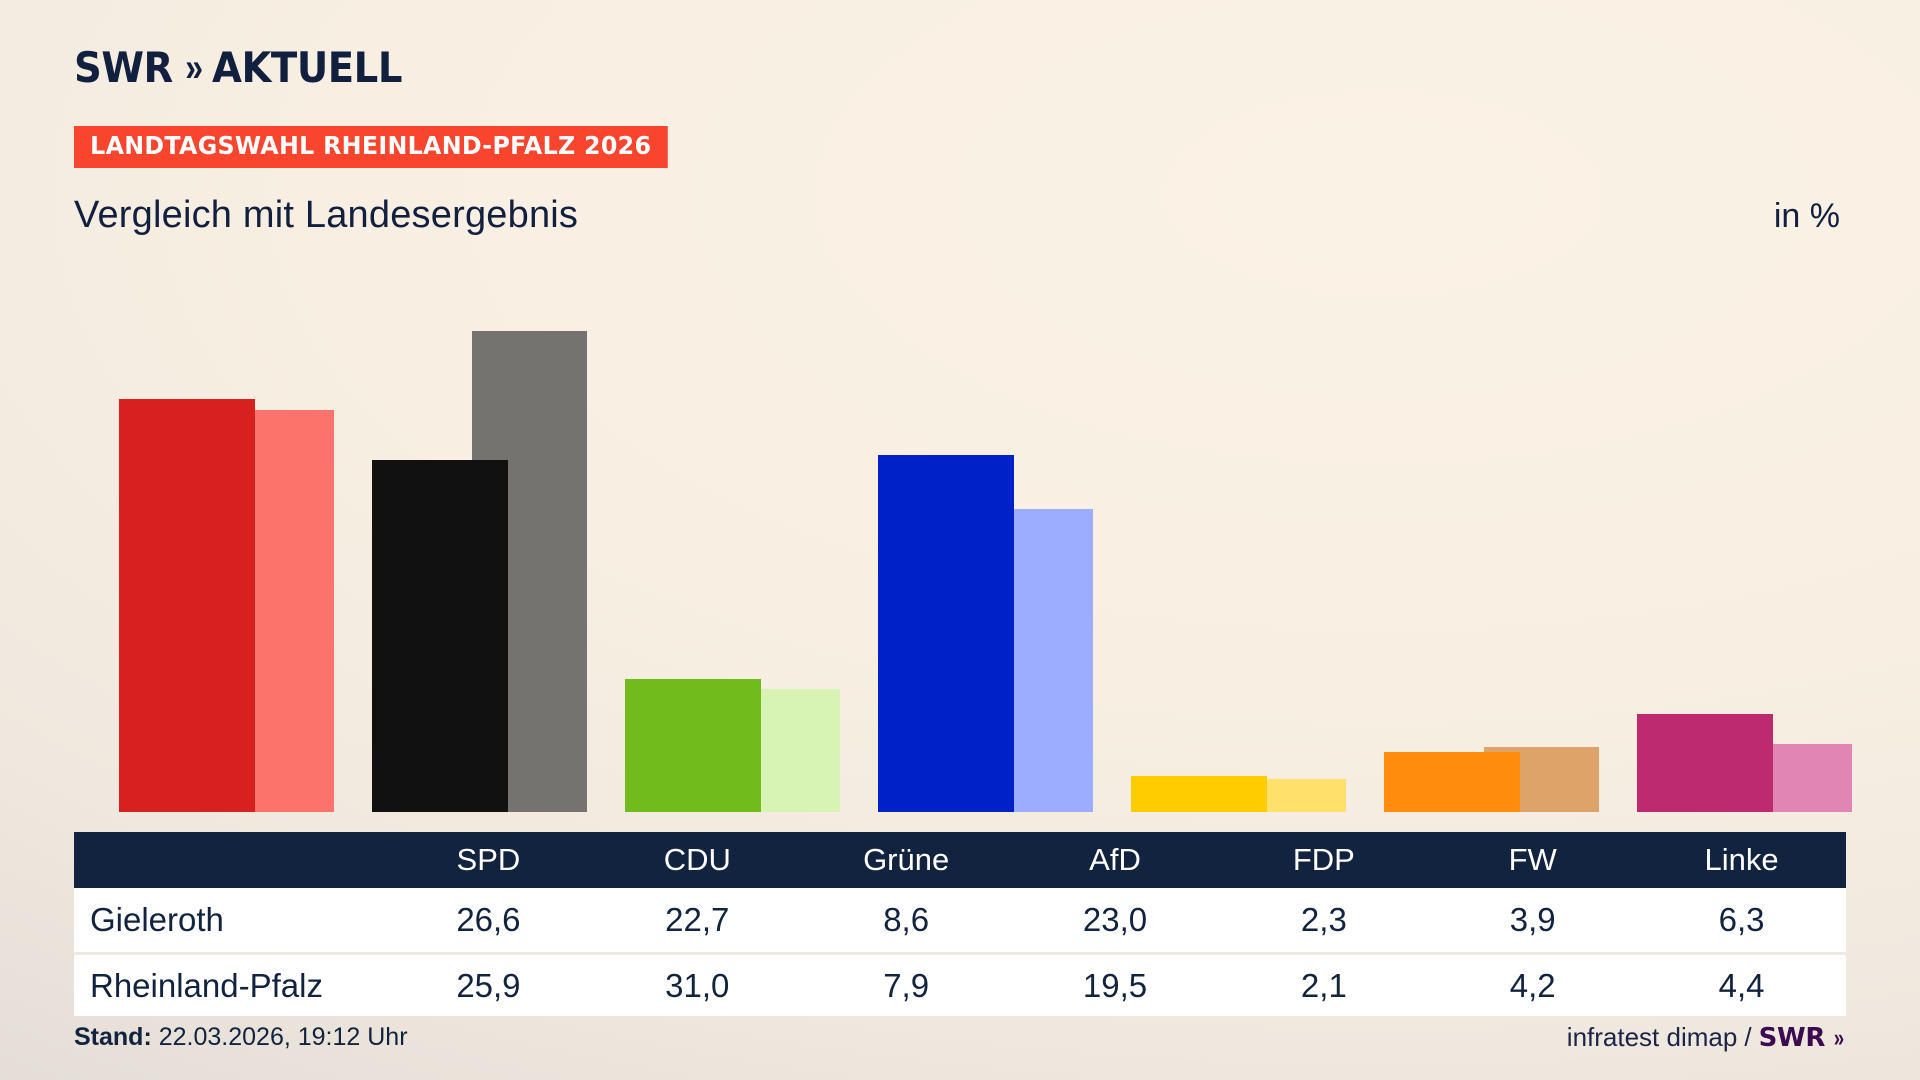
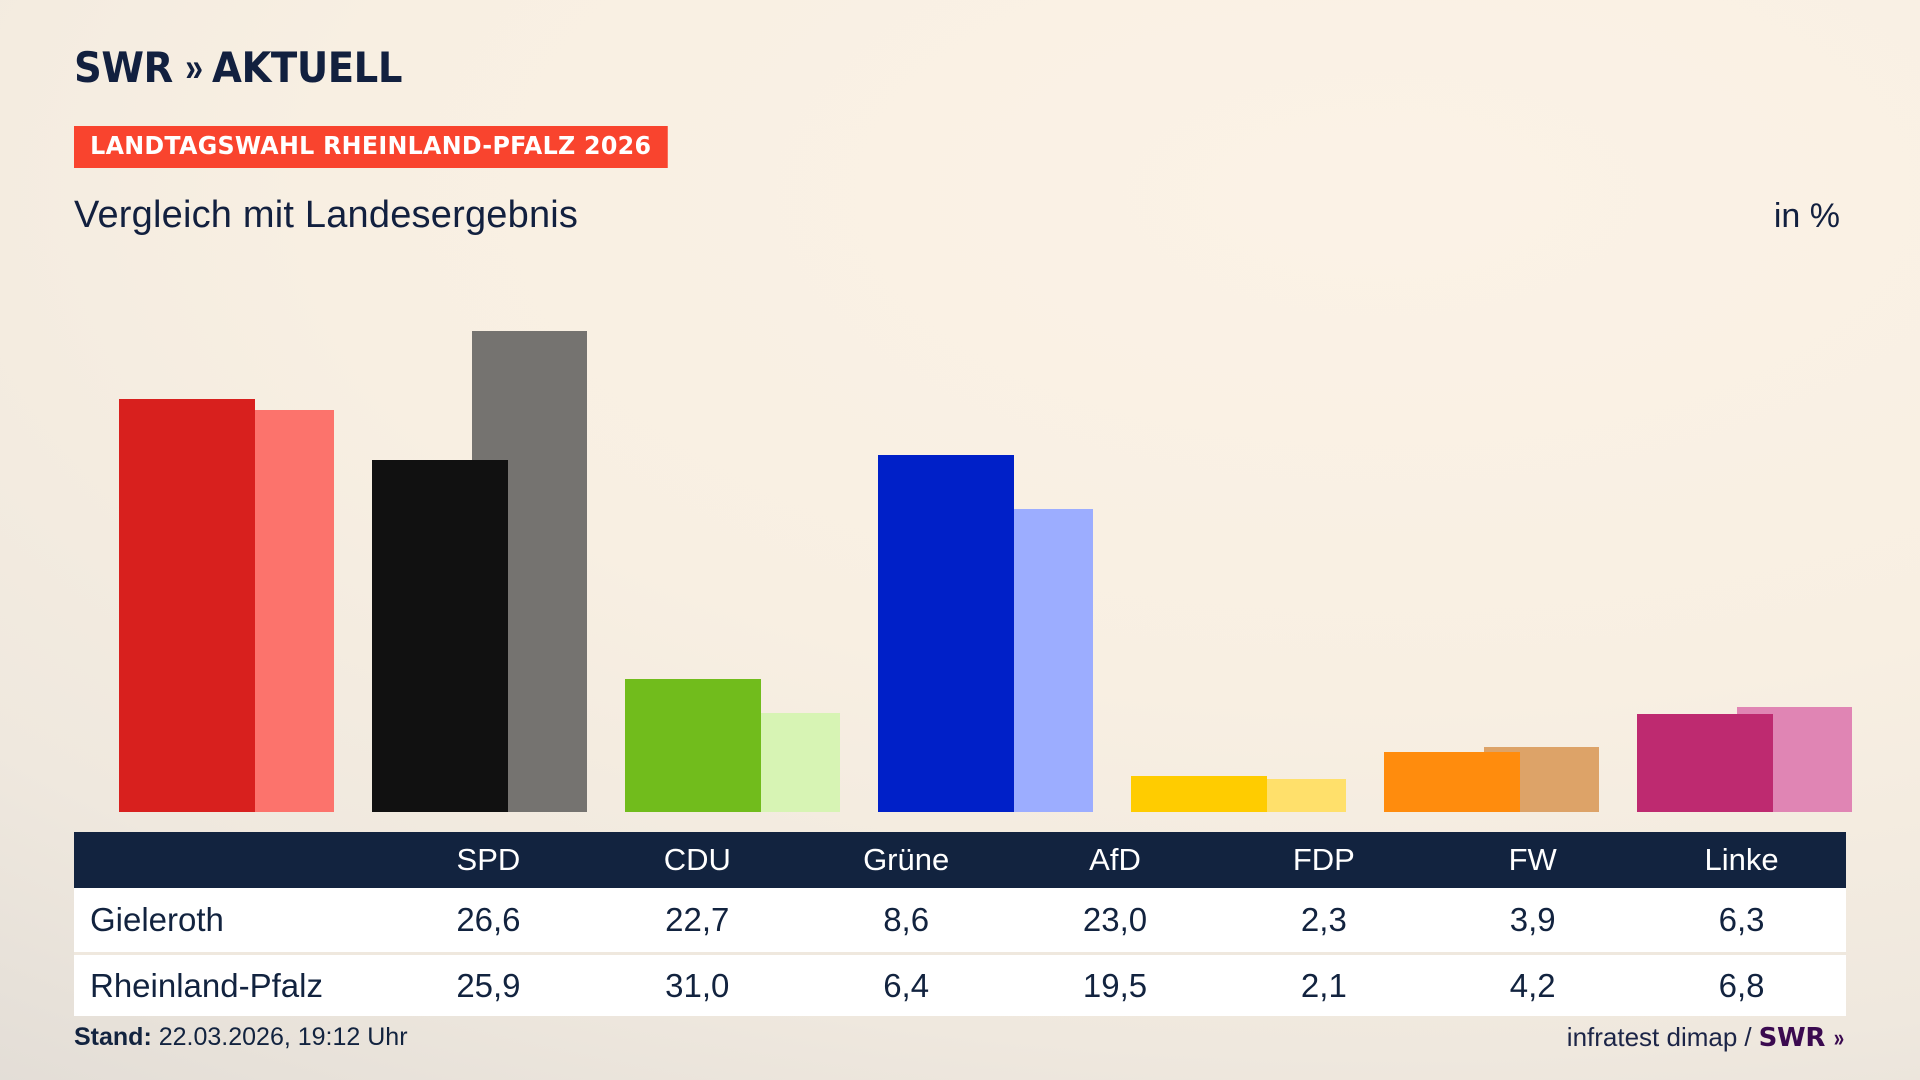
Rheinland-Pfalz/Grüne: 7,9 -> 6,4
Rheinland-Pfalz/Linke: 4,4 -> 6,8
